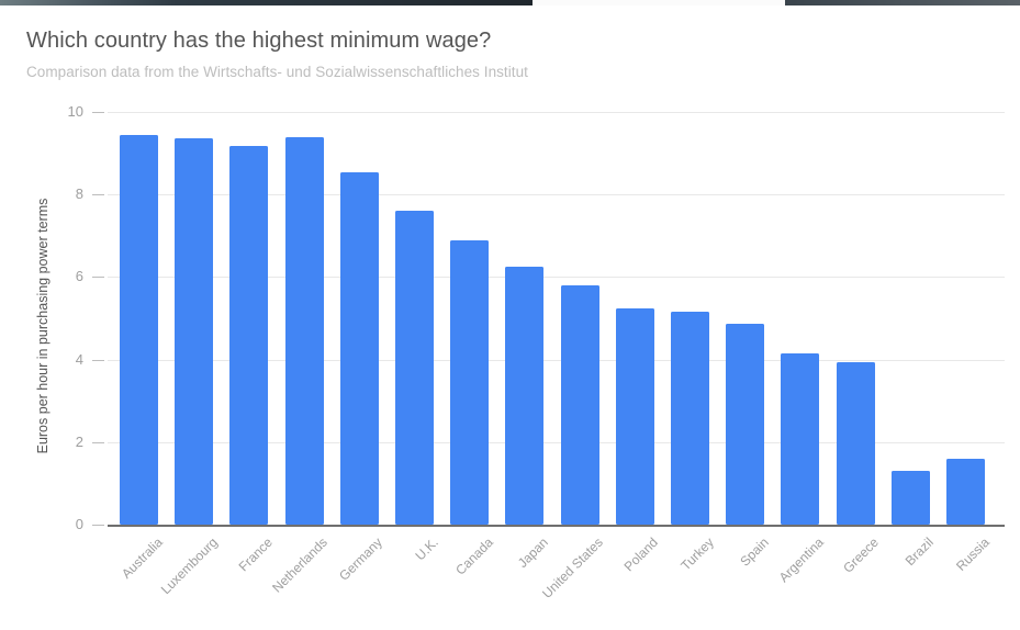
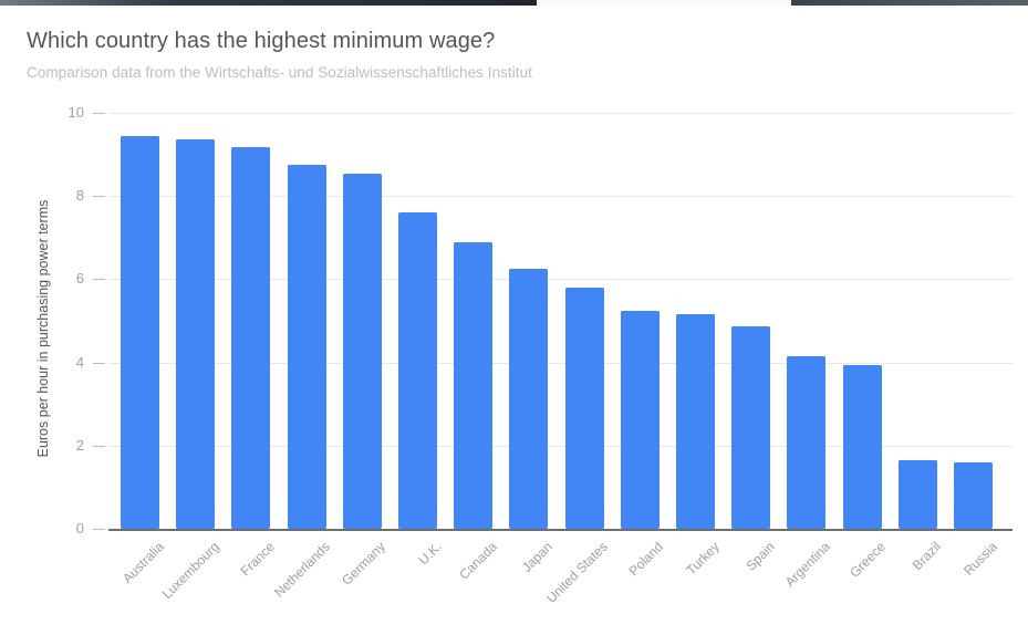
Netherlands: 9.4 -> 8.8
Brazil: 1.3 -> 1.6
